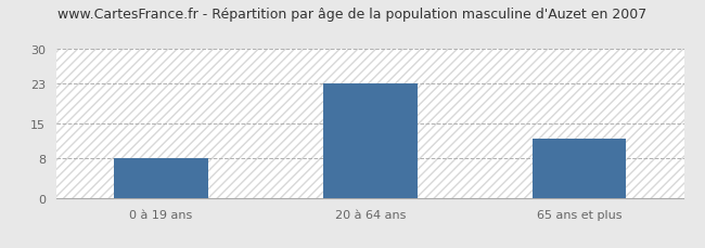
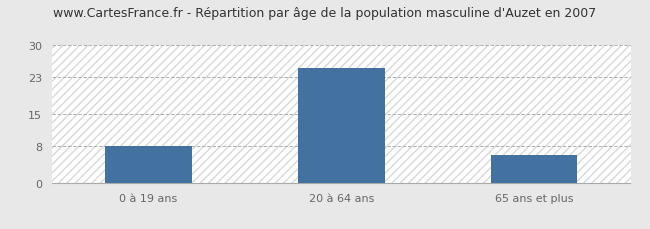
20 à 64 ans: 23 -> 25
65 ans et plus: 12 -> 6
